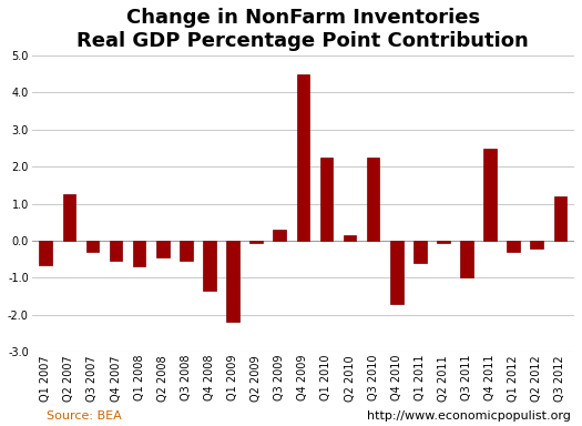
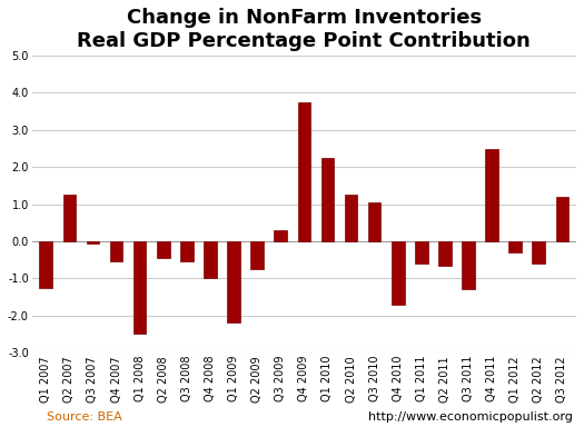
Q1 2007: -0.65 -> -1.25
Q3 2007: -0.30 -> -0.05
Q1 2008: -0.70 -> -2.50
Q4 2008: -1.35 -> -1.00
Q2 2009: -0.05 -> -0.75
Q4 2009: 4.50 -> 3.75
Q2 2010: 0.15 -> 1.25
Q3 2010: 2.25 -> 1.05
Q2 2011: -0.05 -> -0.65
Q3 2011: -1.00 -> -1.30
Q2 2012: -0.20 -> -0.60
